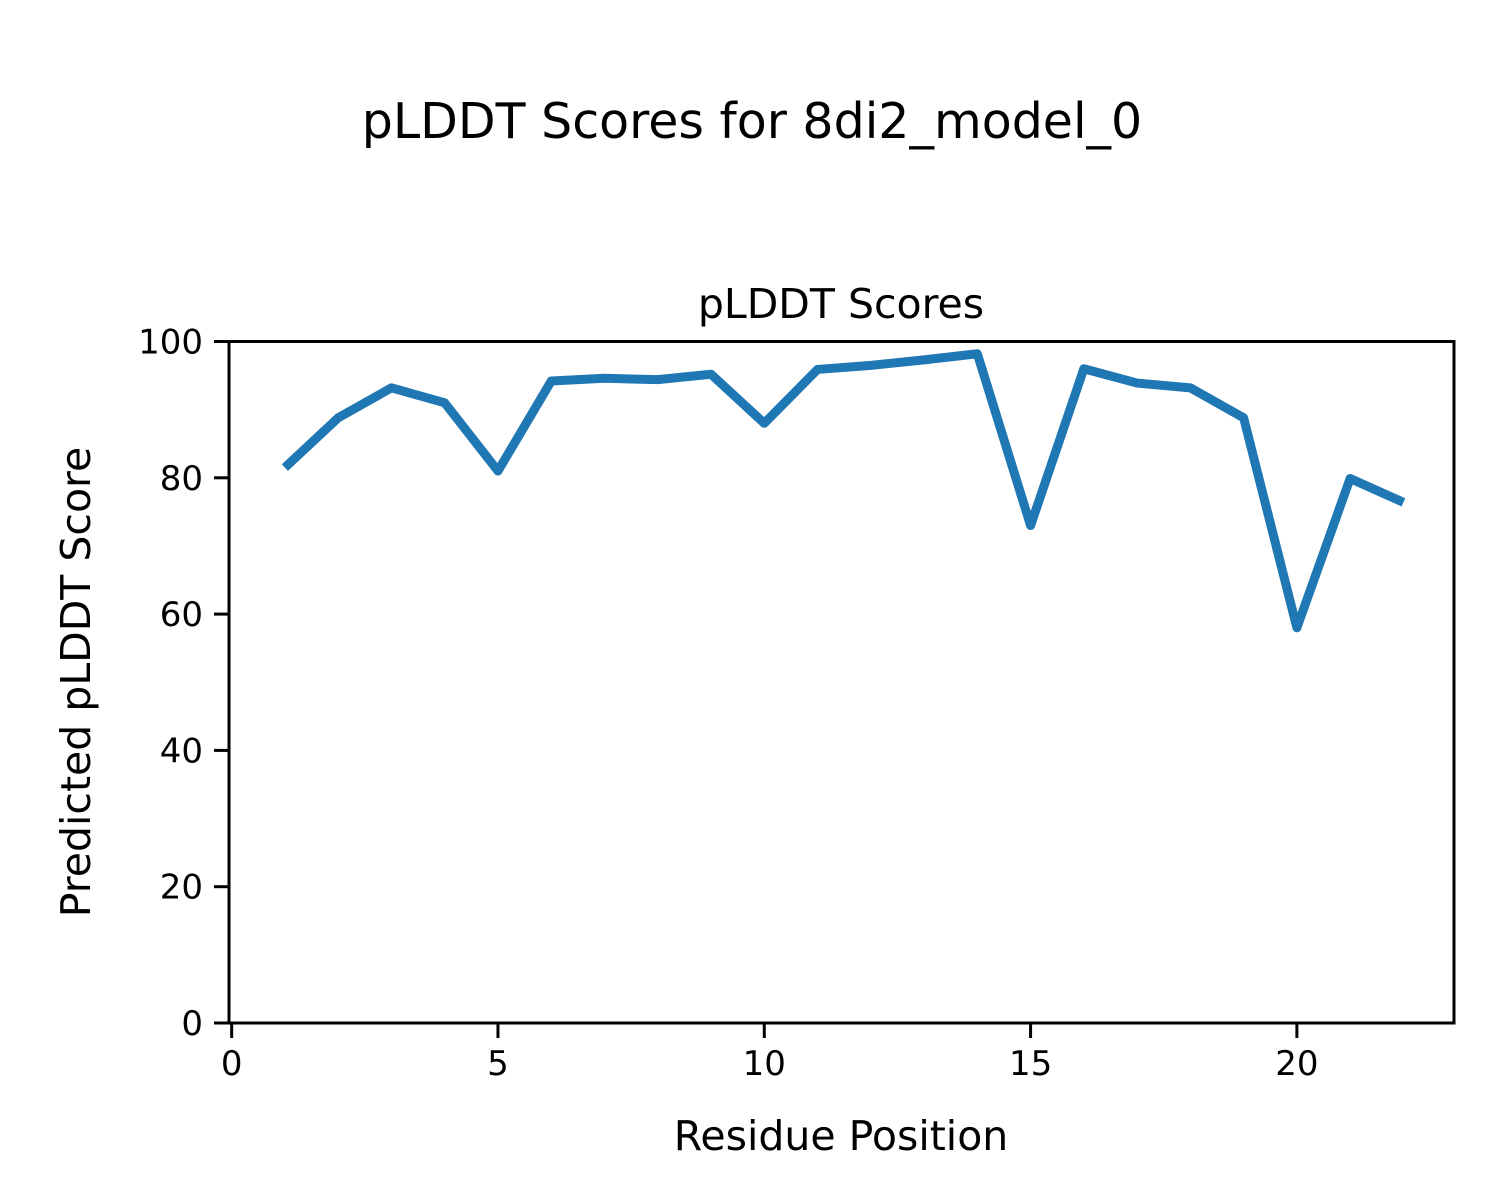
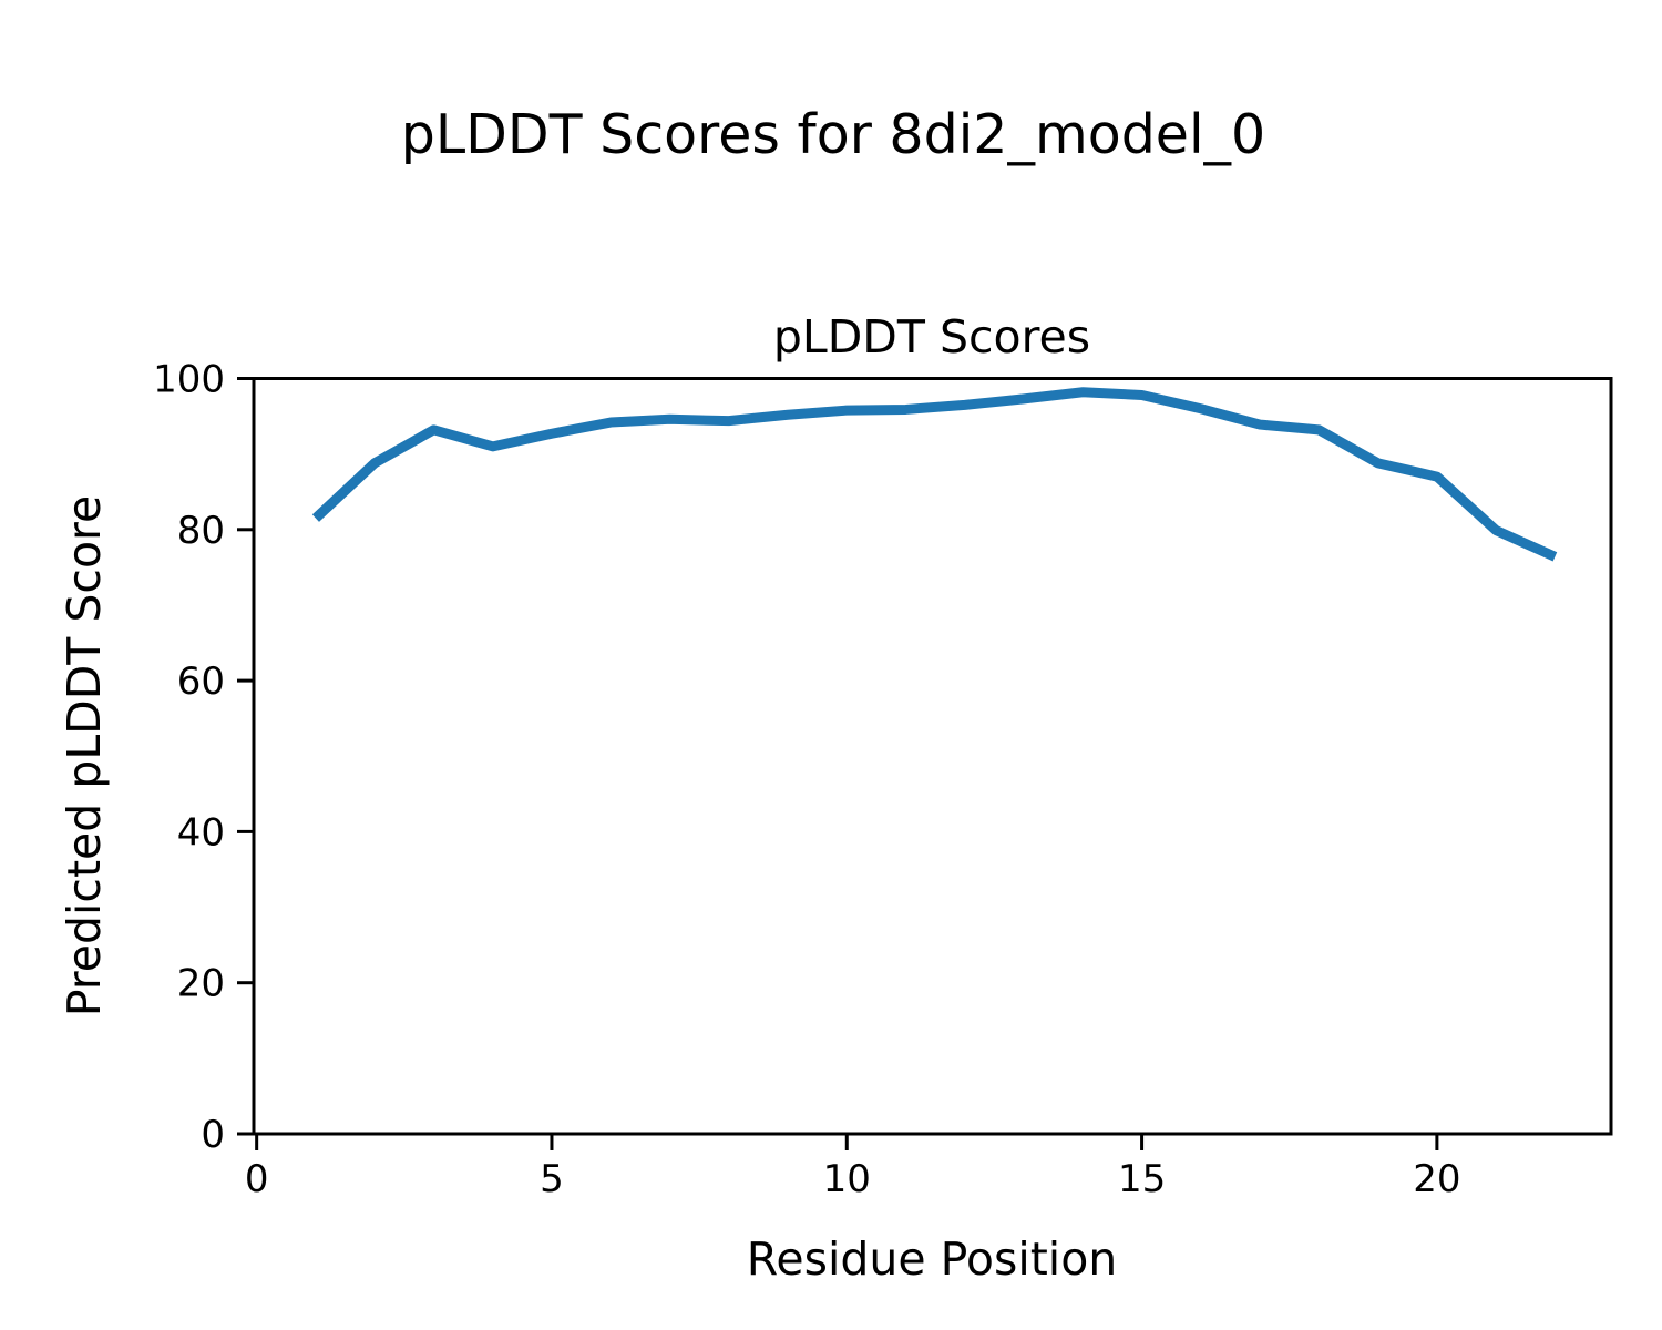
5: 81 -> 93
10: 88 -> 96
15: 73 -> 98
20: 58 -> 87
